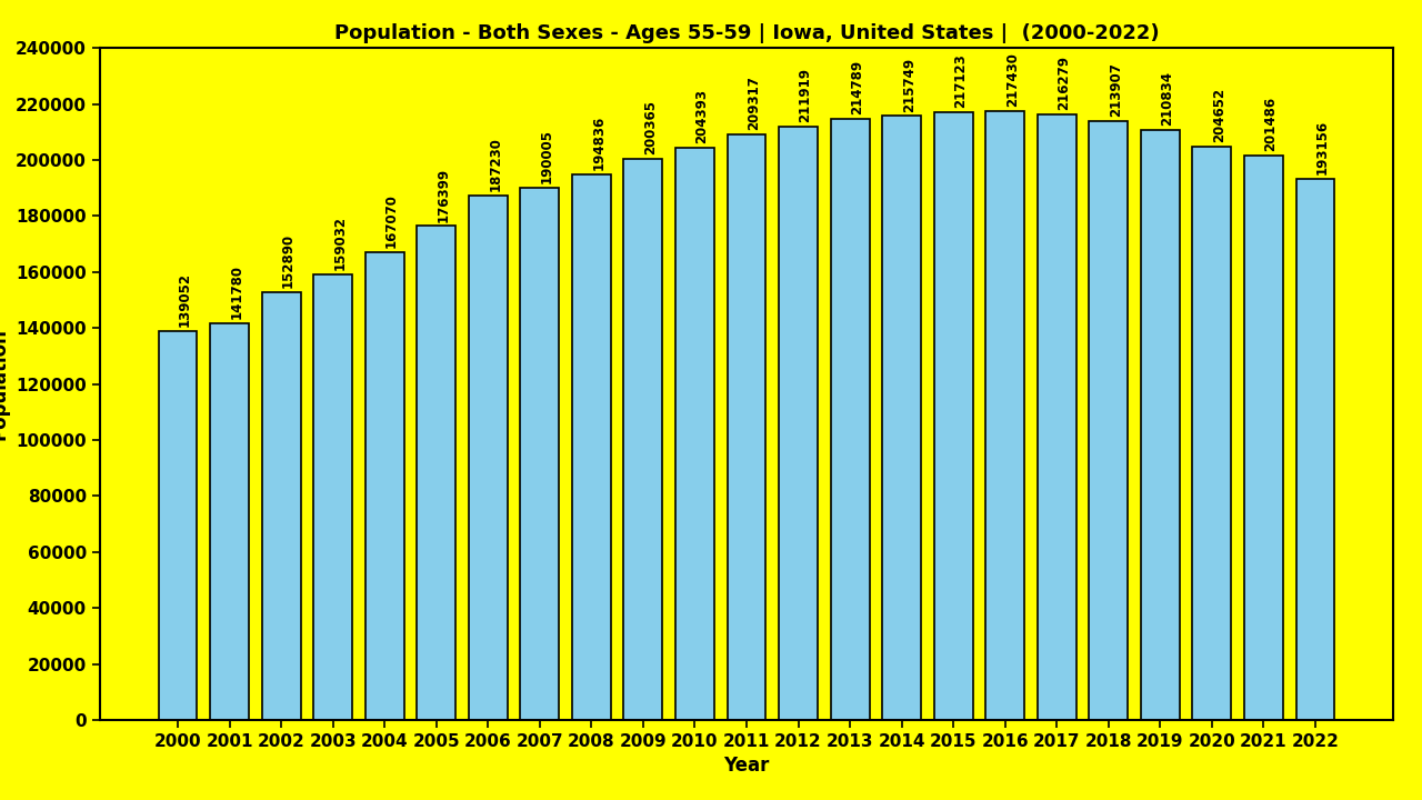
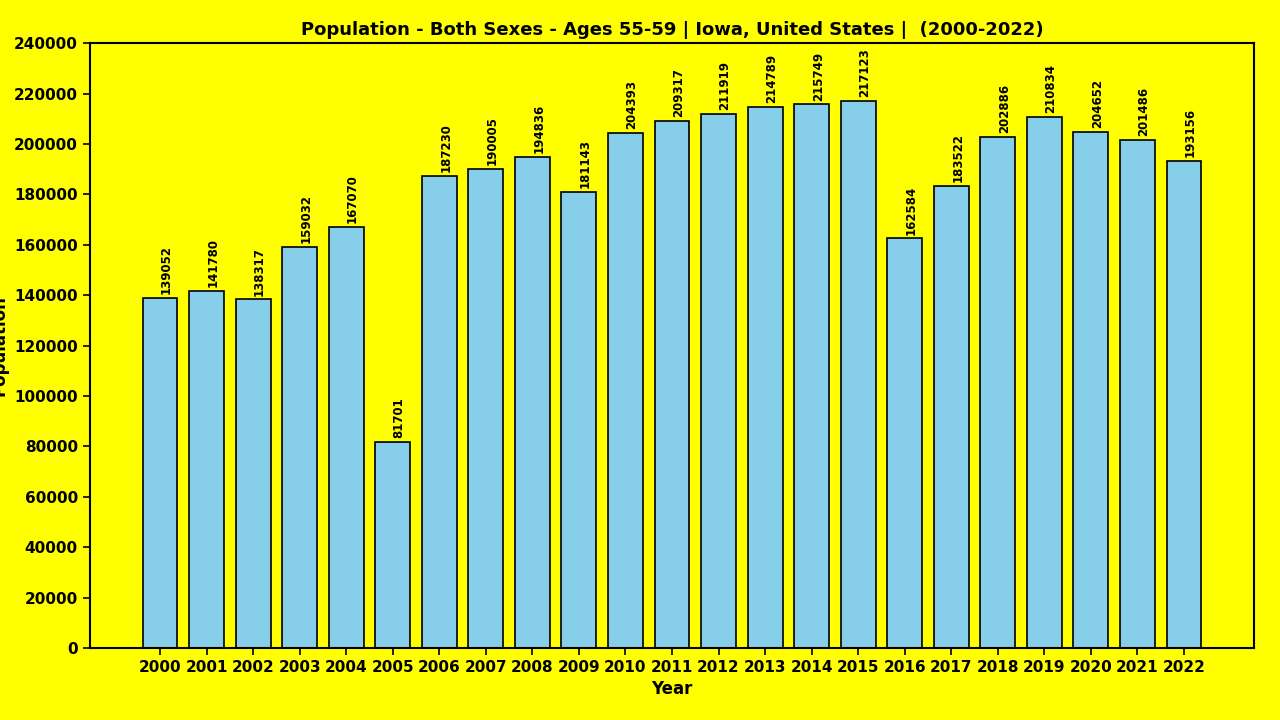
2002: 152890 -> 138317
2005: 176399 -> 81701
2009: 200365 -> 181143
2016: 217430 -> 162584
2017: 216279 -> 183522
2018: 213907 -> 202886
